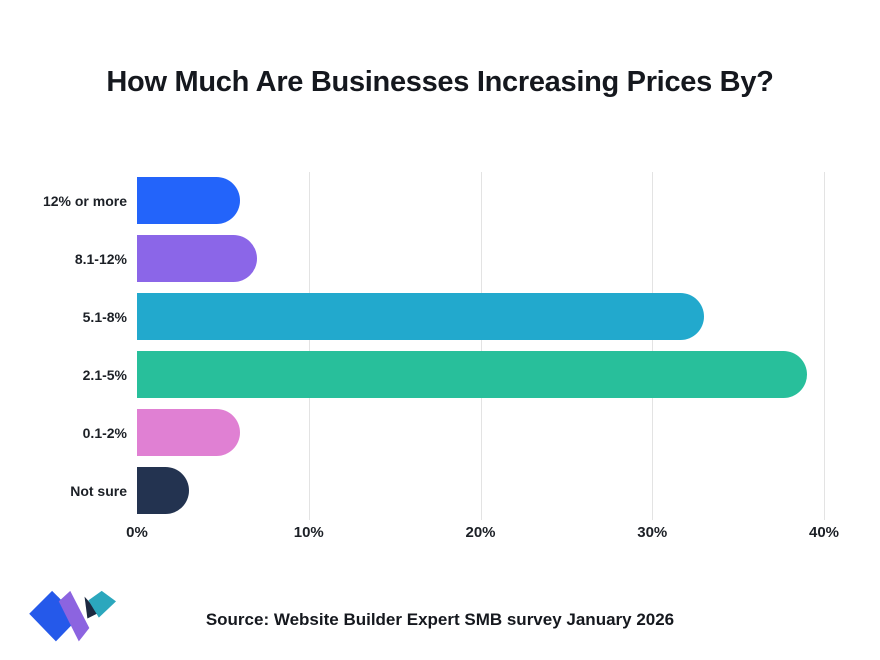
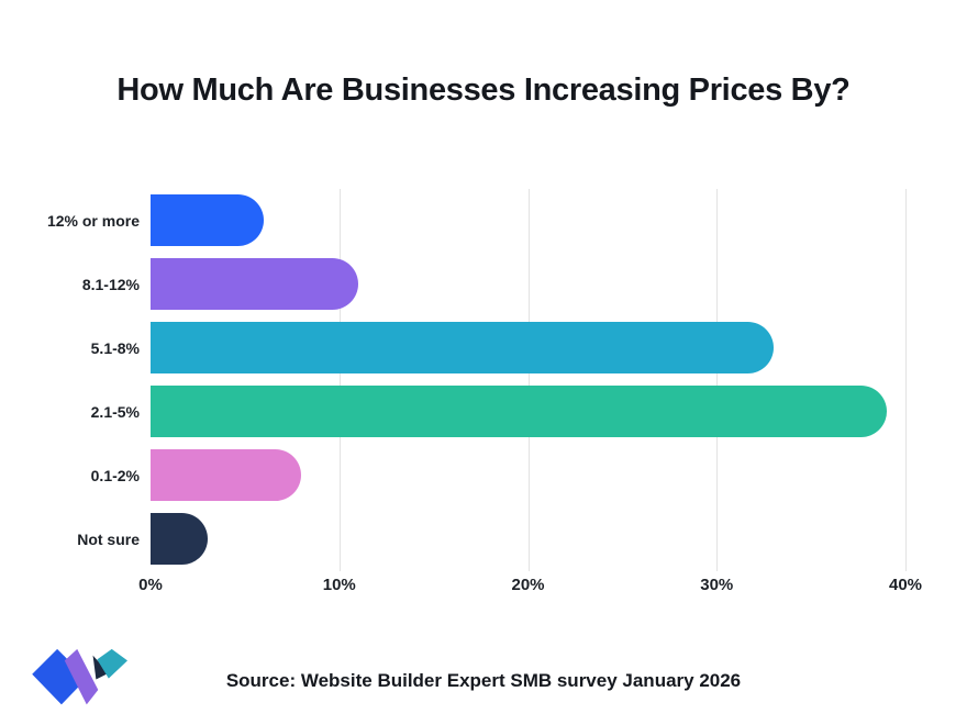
8.1-12%: 7% -> 11%
0.1-2%: 6% -> 8%
